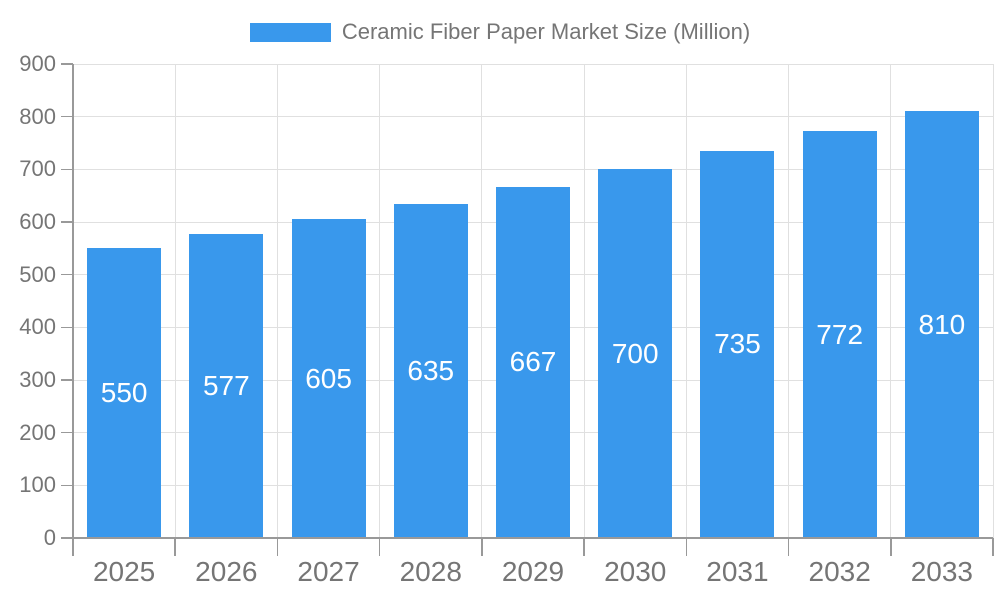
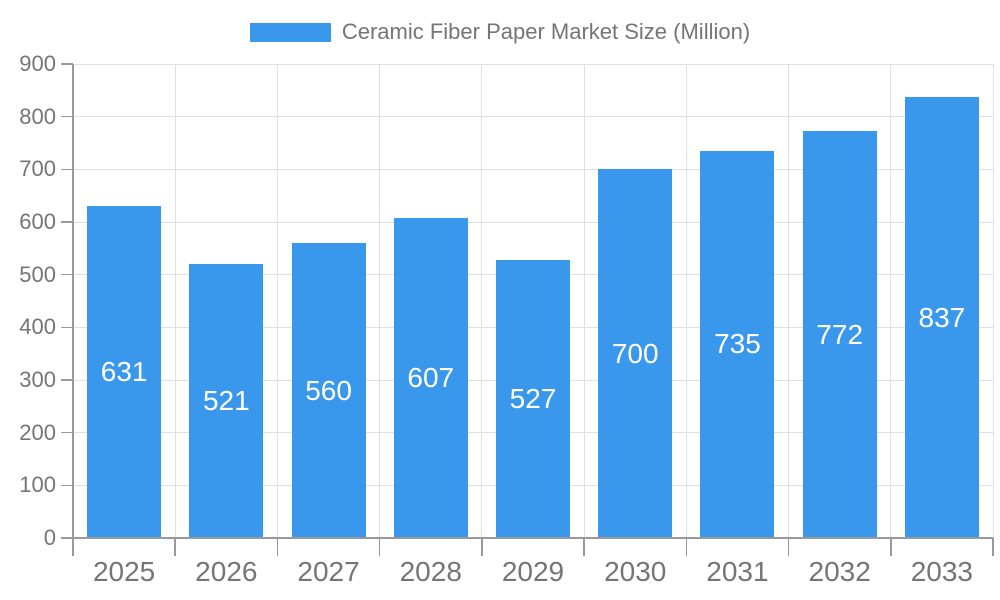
2025: 550 -> 631
2026: 577 -> 521
2027: 605 -> 560
2028: 635 -> 607
2029: 667 -> 527
2033: 810 -> 837
